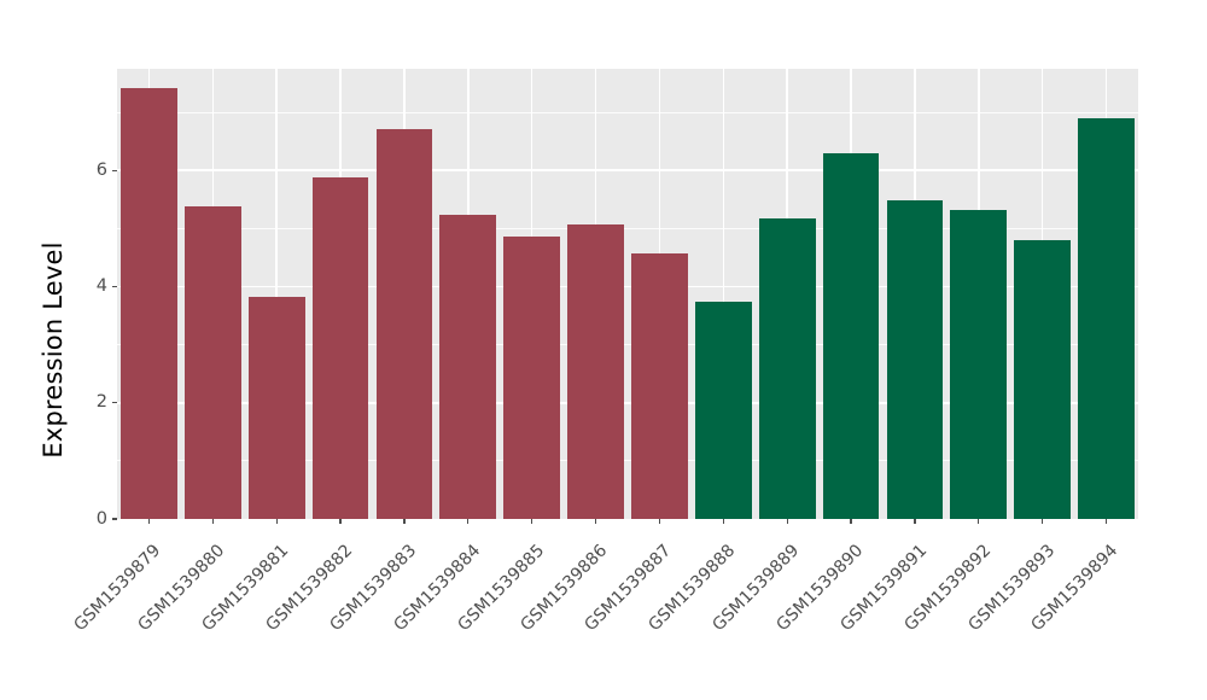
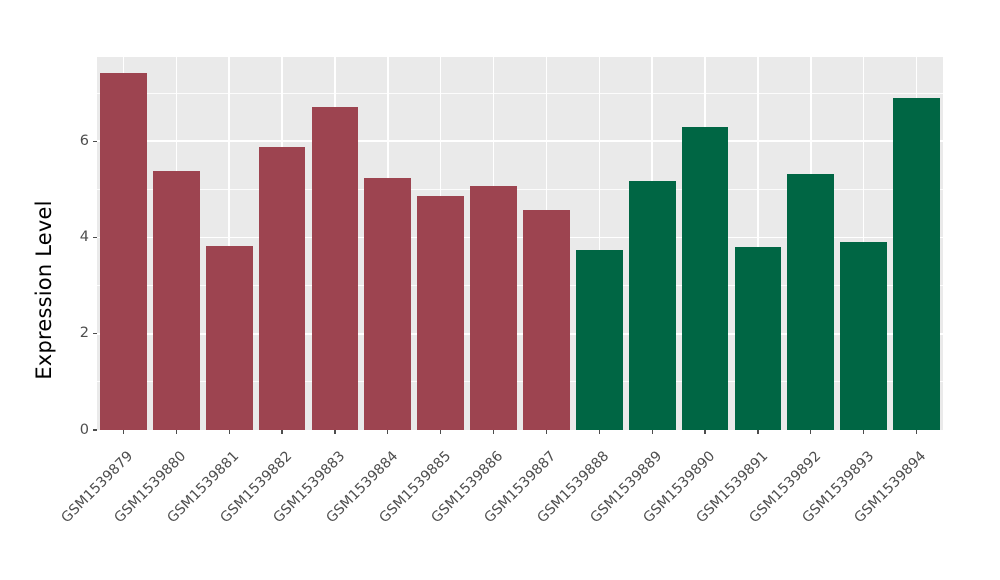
GSM1539891: 5.5 -> 3.8
GSM1539893: 4.8 -> 3.9
